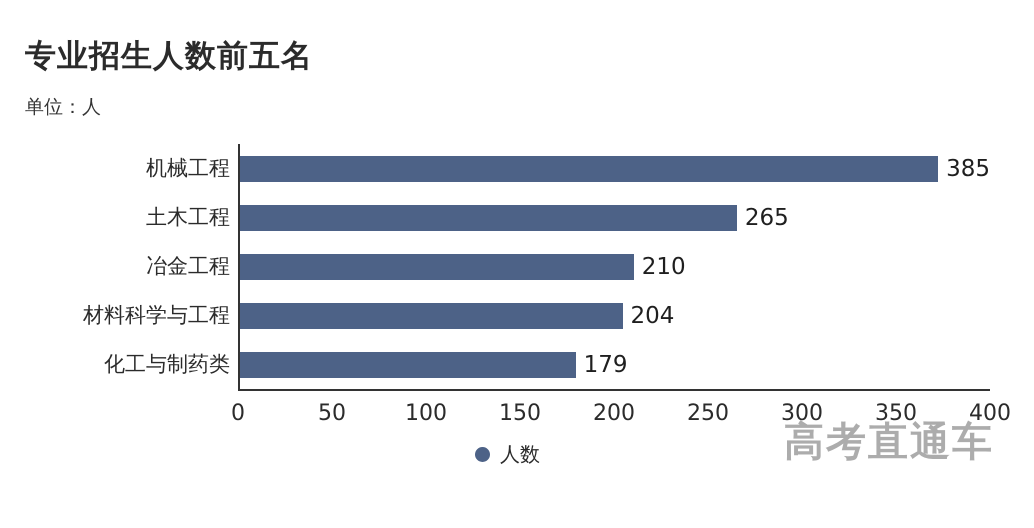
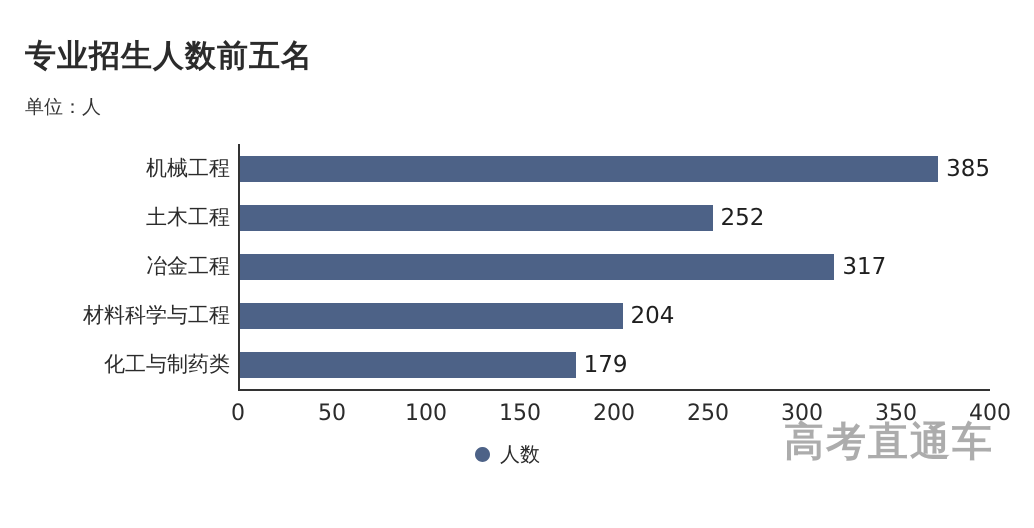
土木工程: 265 -> 252
冶金工程: 210 -> 317
